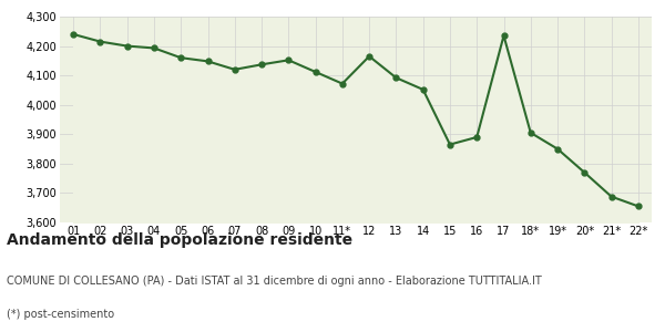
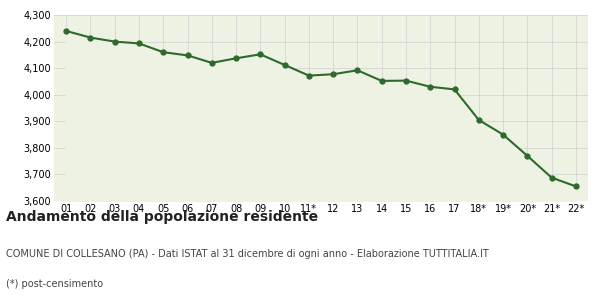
12: 4,165 -> 4,077
15: 3,865 -> 4,053
16: 3,890 -> 4,030
17: 4,235 -> 4,020
